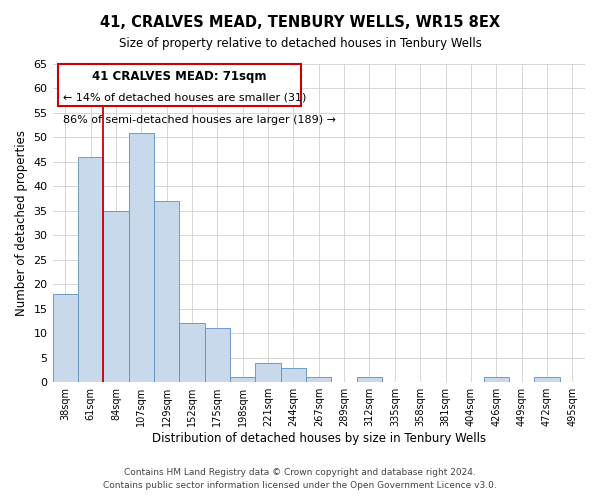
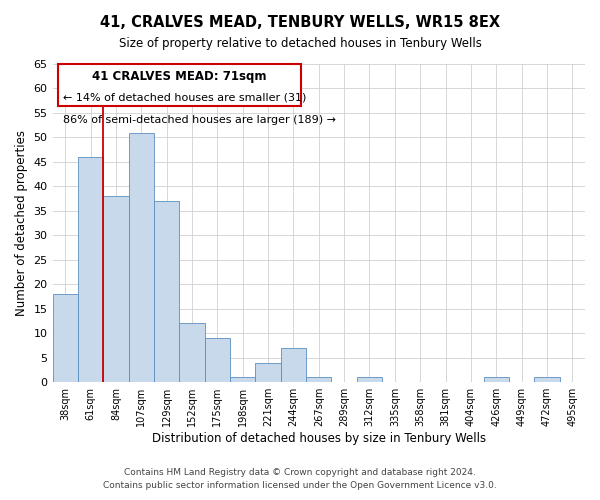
84sqm: 35 -> 38
175sqm: 11 -> 9
244sqm: 3 -> 7
